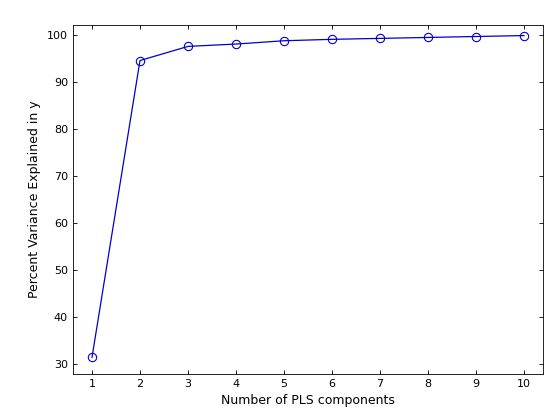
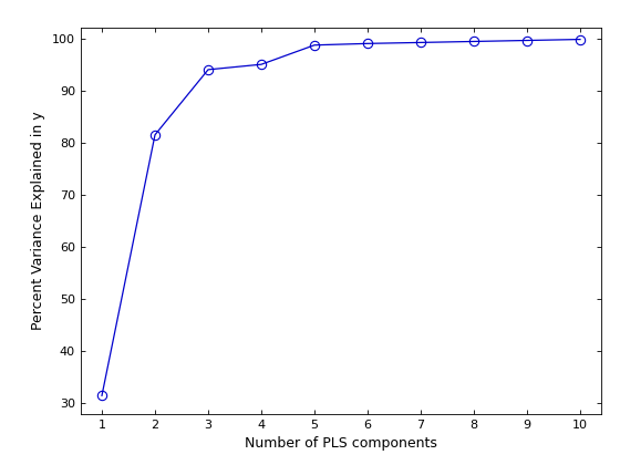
2: 94.5 -> 81.5
3: 97.5 -> 94.0
4: 98.0 -> 95.0
